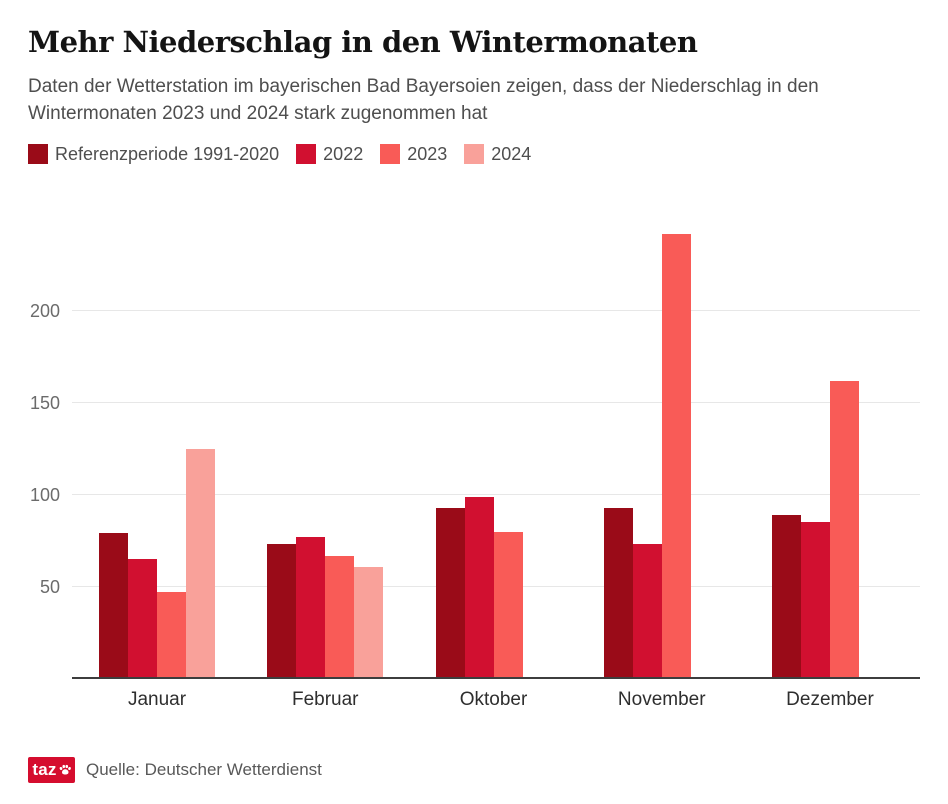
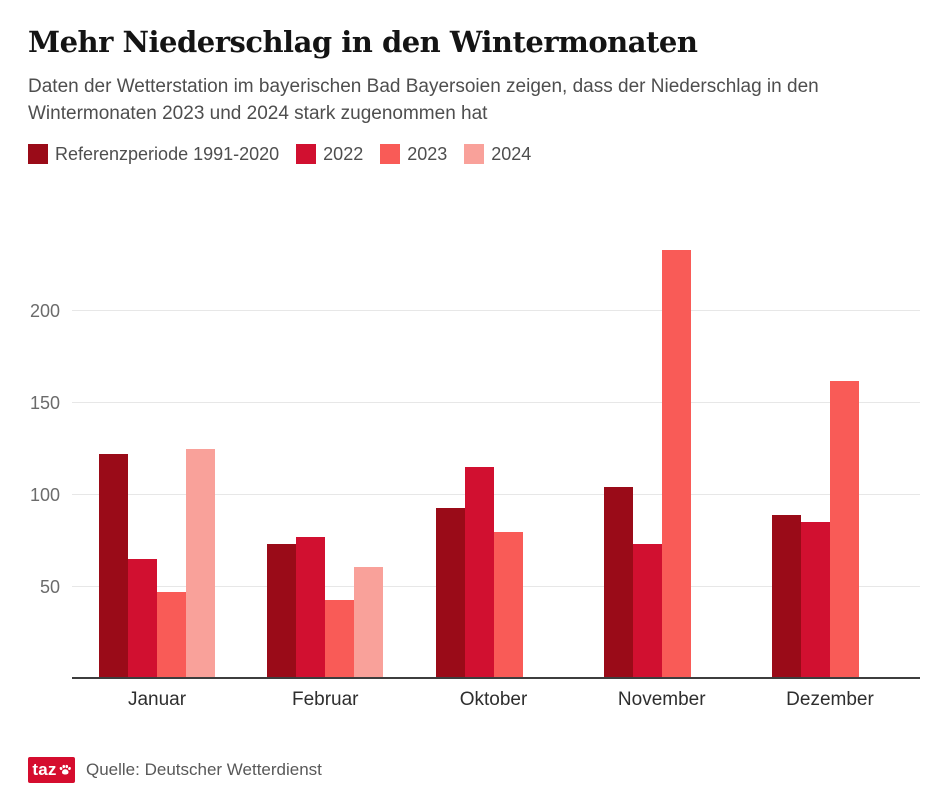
Referenzperiode 1991-2020/Januar: 79 -> 122
2023/Februar: 67 -> 43
2022/Oktober: 99 -> 115
Referenzperiode 1991-2020/November: 93 -> 104
2023/November: 242 -> 233
